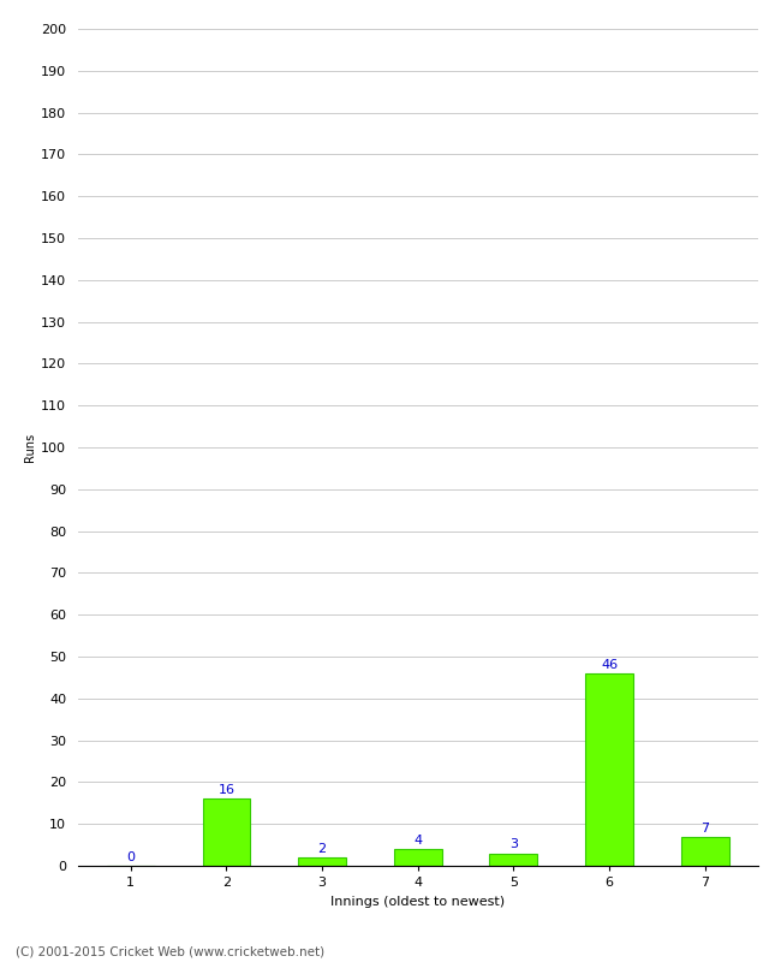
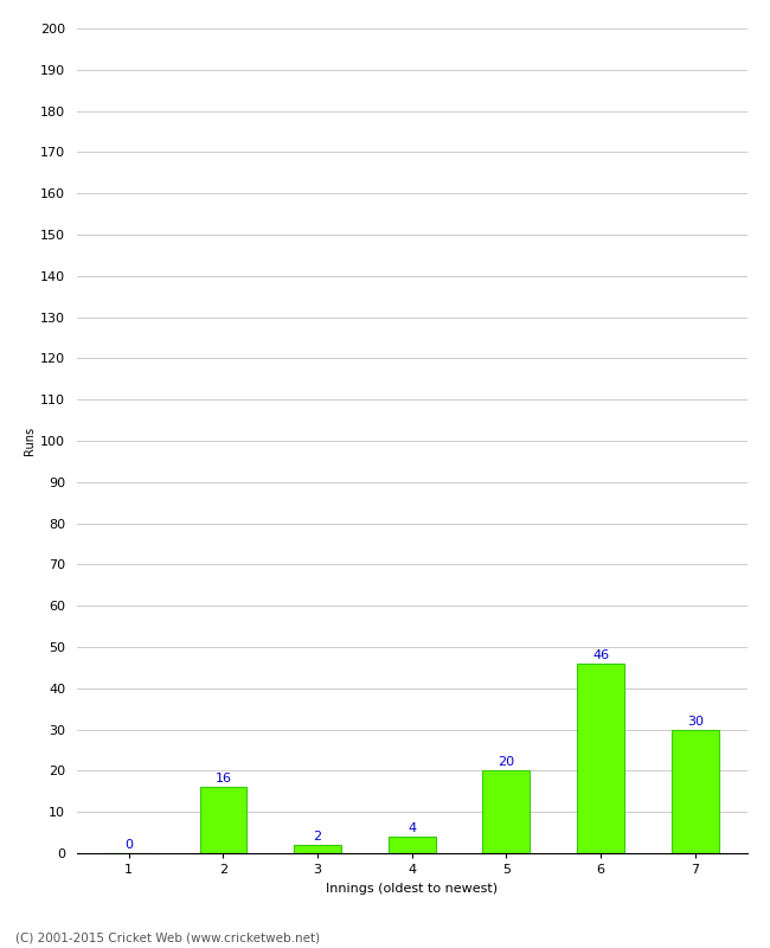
5: 3 -> 20
7: 7 -> 30
